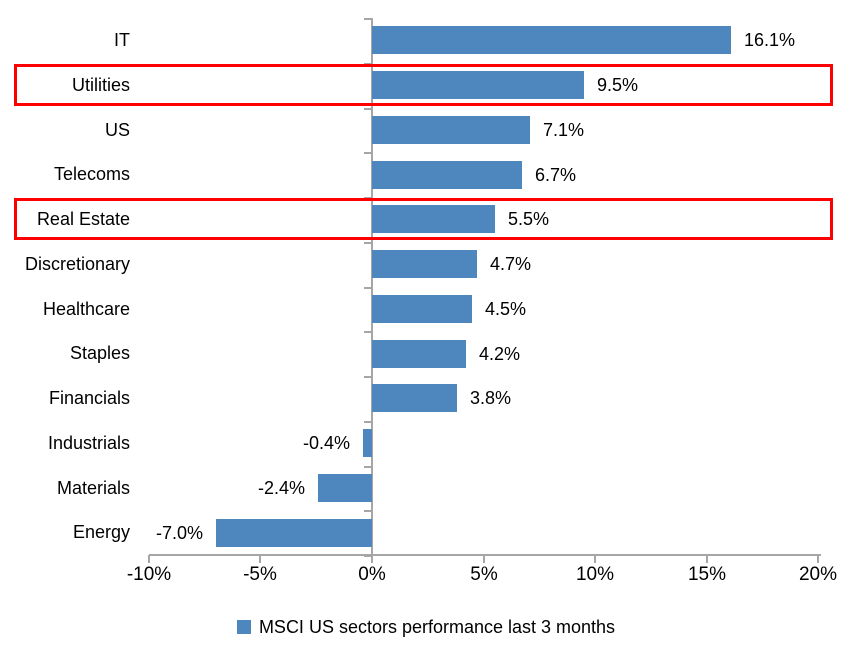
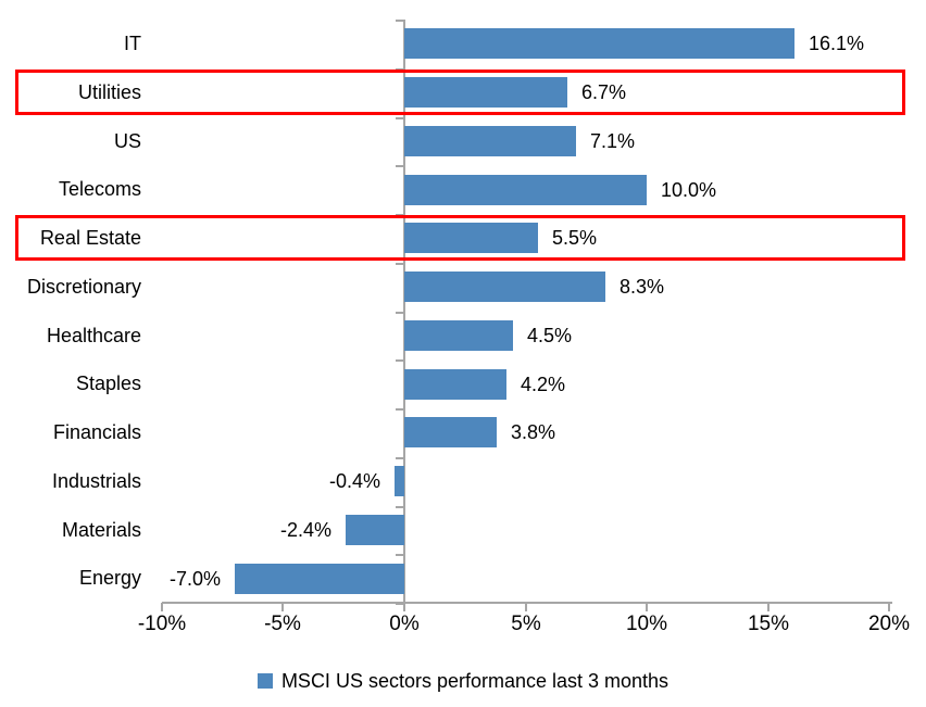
Utilities: 9.5% -> 6.7%
Telecoms: 6.7% -> 10.0%
Discretionary: 4.7% -> 8.3%
